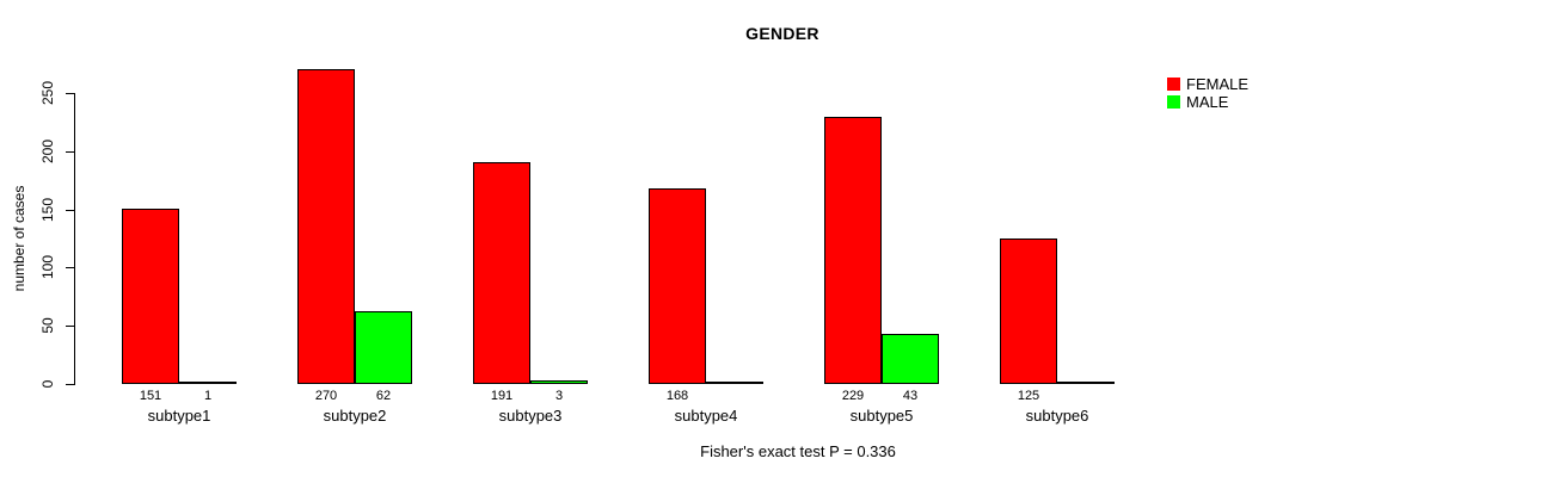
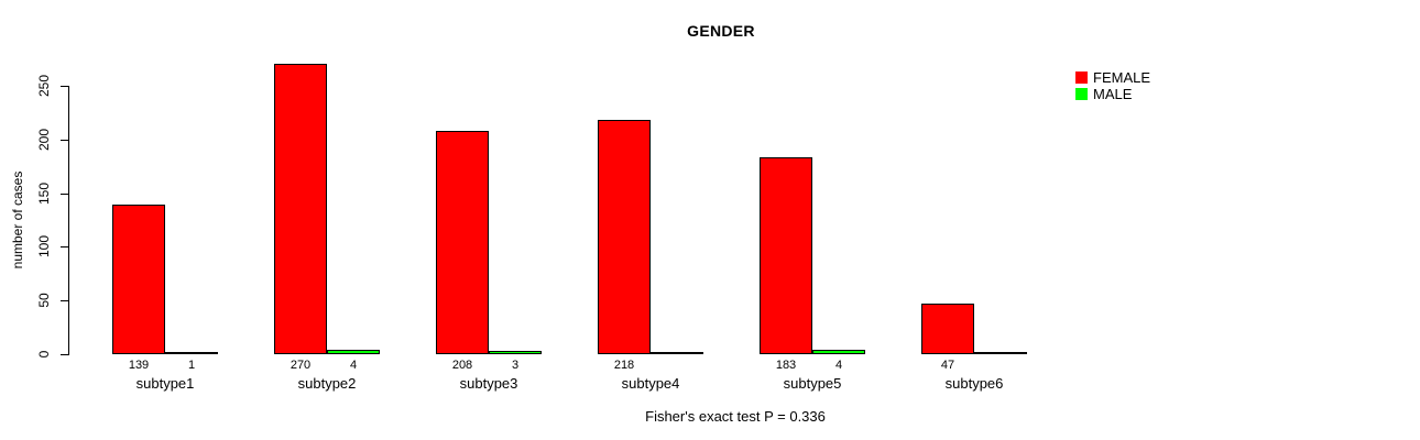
FEMALE/subtype1: 151 -> 139
MALE/subtype2: 62 -> 4
FEMALE/subtype3: 191 -> 208
FEMALE/subtype4: 168 -> 218
FEMALE/subtype5: 229 -> 183
MALE/subtype5: 43 -> 4
FEMALE/subtype6: 125 -> 47
